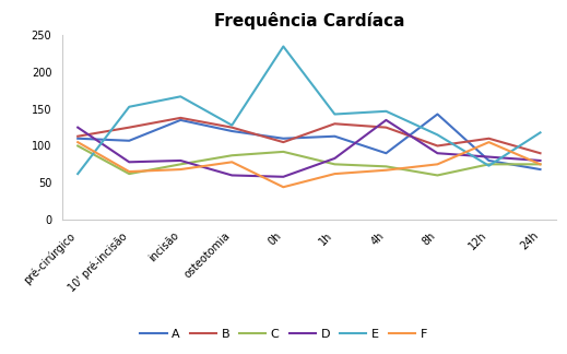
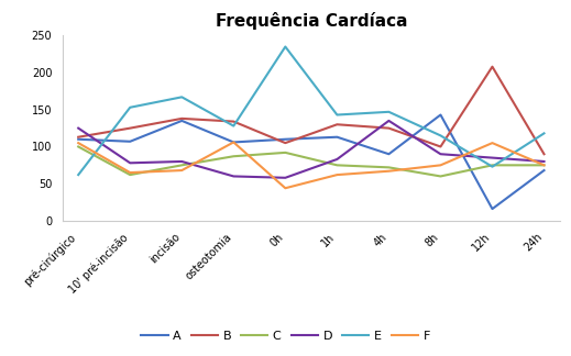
A/osteotomia: 120 -> 106
B/osteotomia: 125 -> 134
F/osteotomia: 78 -> 106
A/12h: 80 -> 16
B/12h: 110 -> 208
